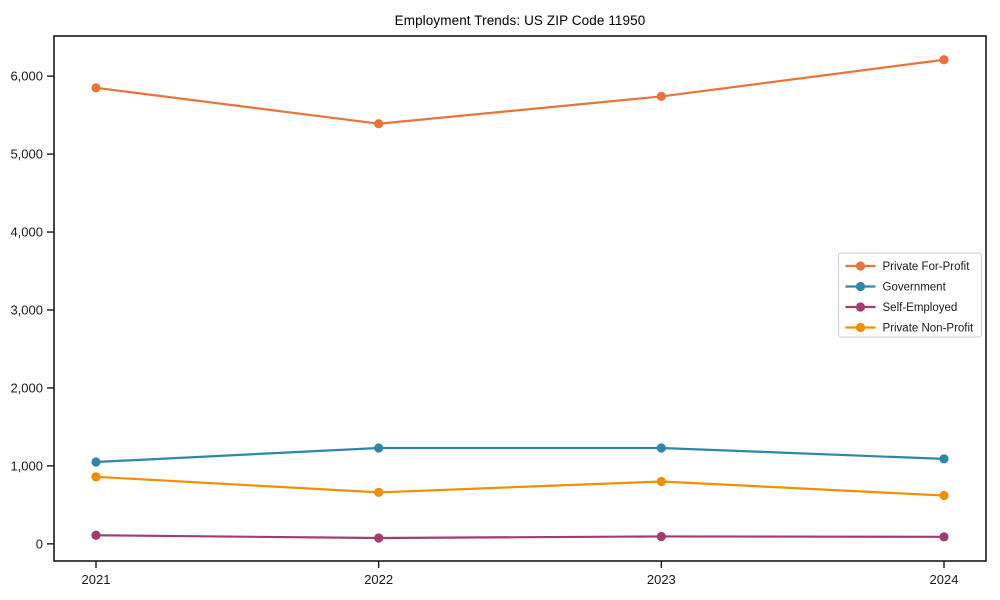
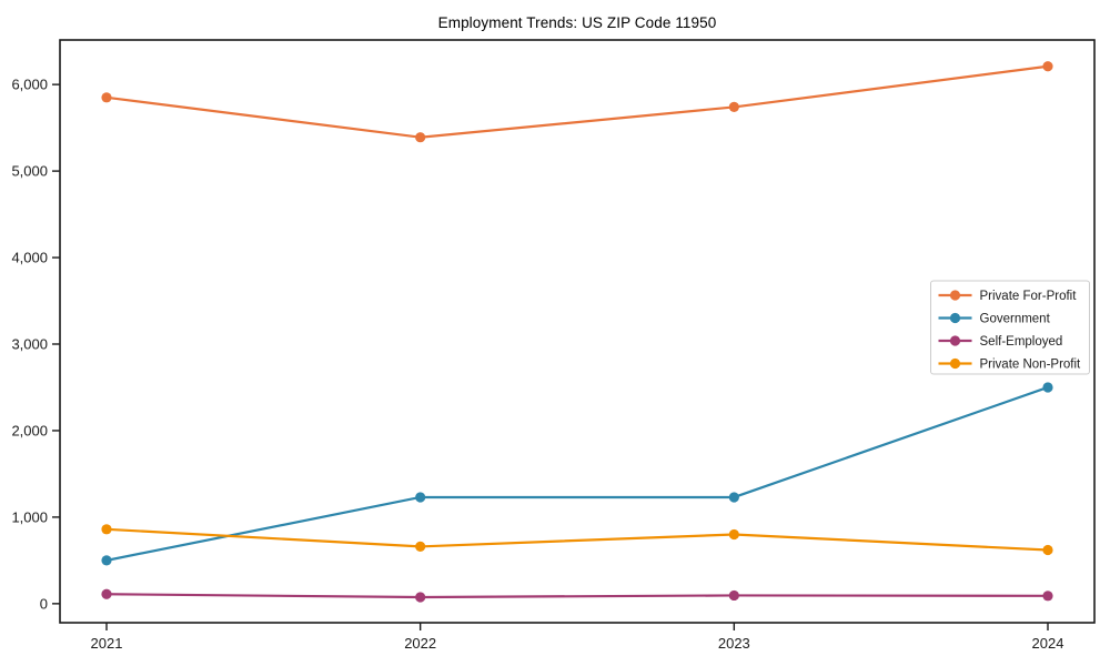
Government/2021: 1000 -> 500
Government/2024: 1100 -> 2500
